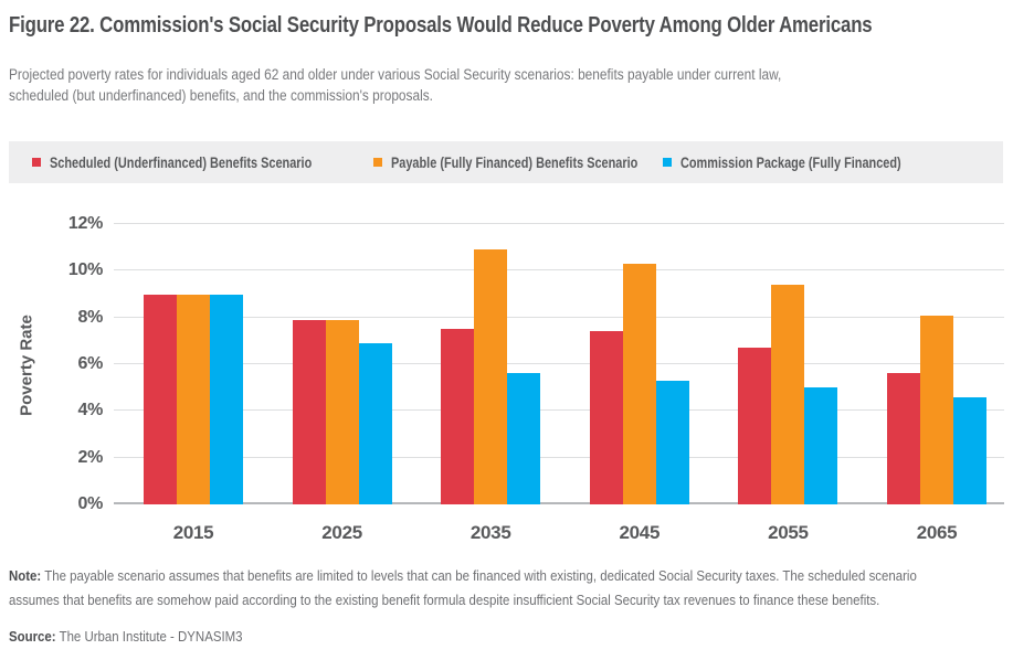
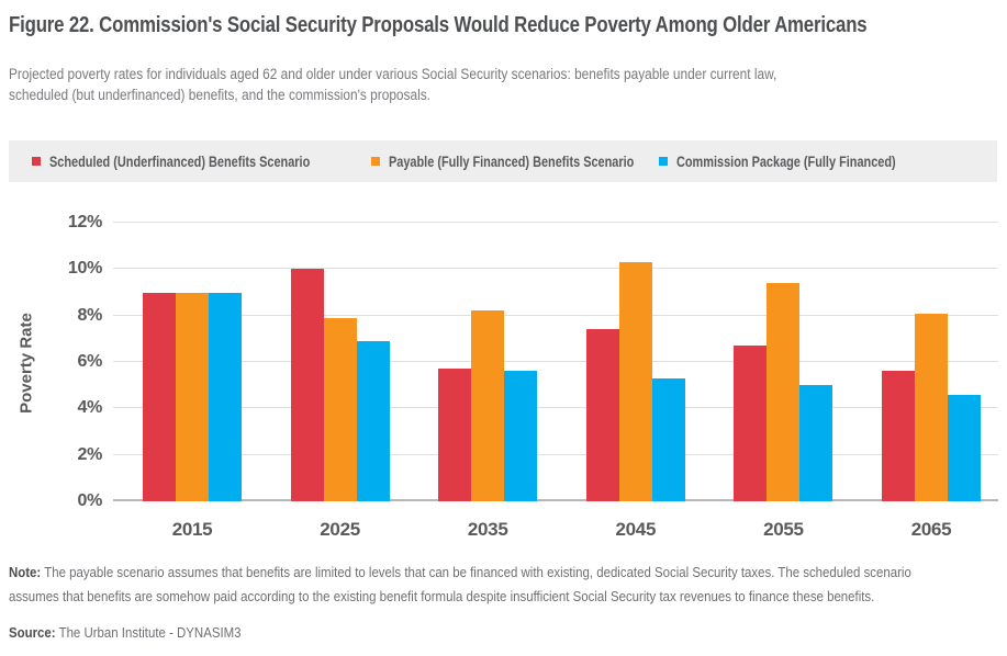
Scheduled (Underfinanced) Benefits Scenario/2025: 7.9% -> 10.0%
Scheduled (Underfinanced) Benefits Scenario/2035: 7.5% -> 5.7%
Payable (Fully Financed) Benefits Scenario/2035: 10.9% -> 8.2%
